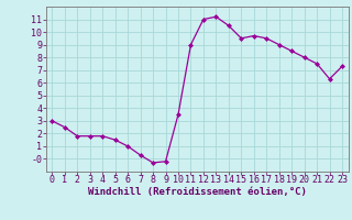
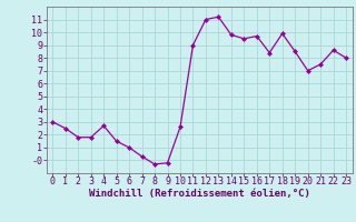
4: 1.8 -> 2.7
10: 3.5 -> 2.6
14: 10.5 -> 9.8
17: 9.5 -> 8.4
18: 9.0 -> 9.9
20: 8.0 -> 7.0
22: 6.3 -> 8.6
23: 7.3 -> 8.0
